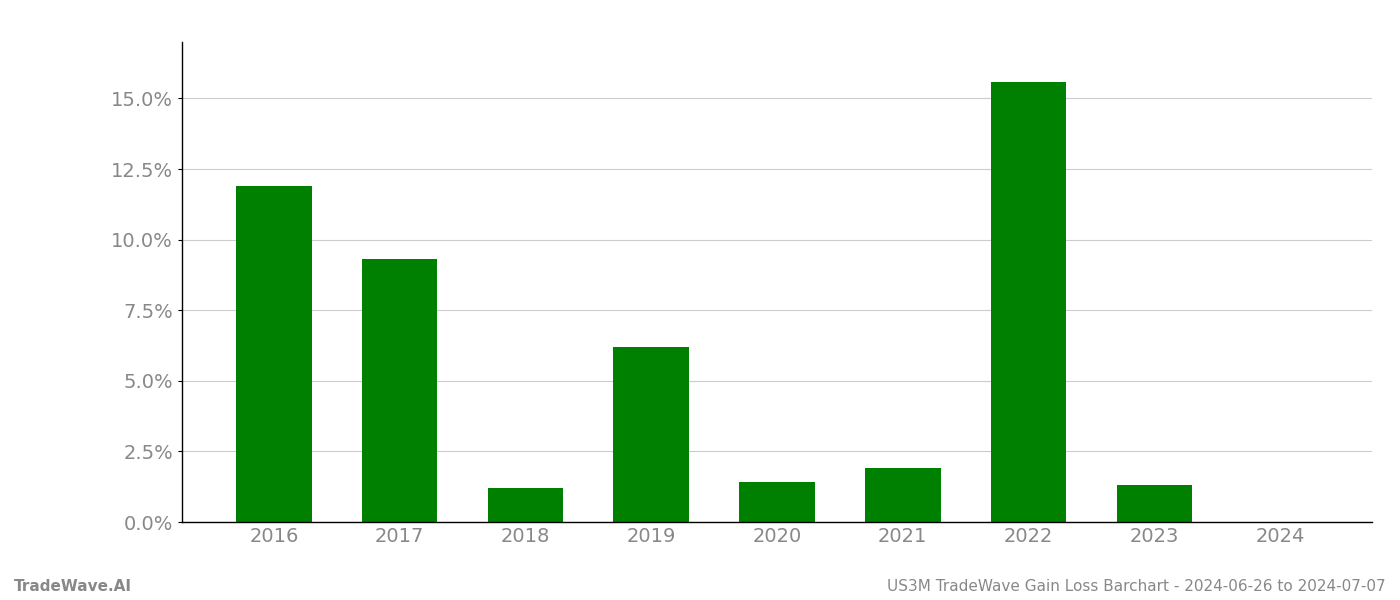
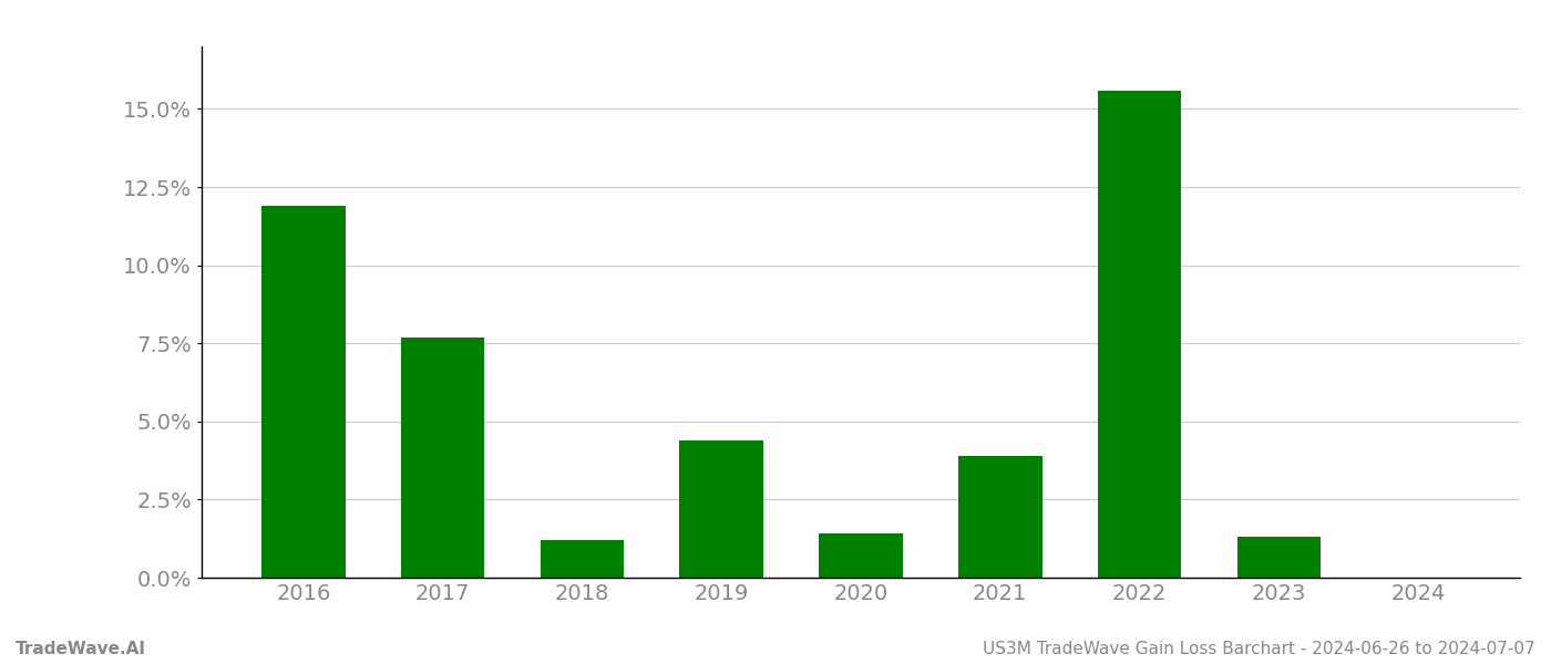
2017: 9.3% -> 7.7%
2019: 6.2% -> 4.4%
2021: 1.9% -> 3.9%
